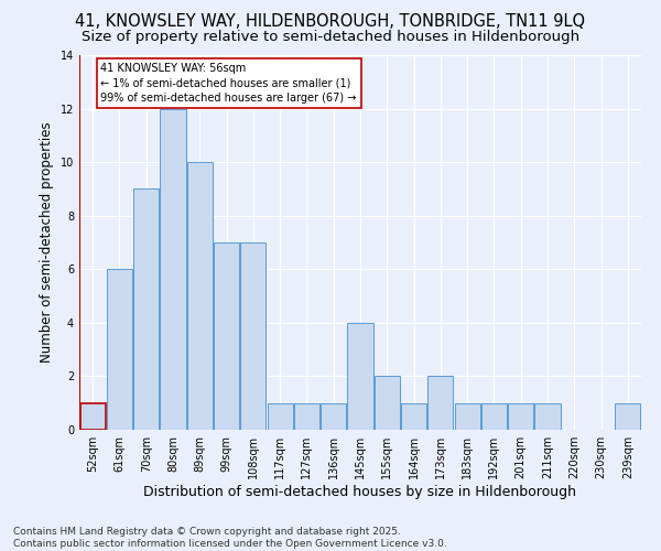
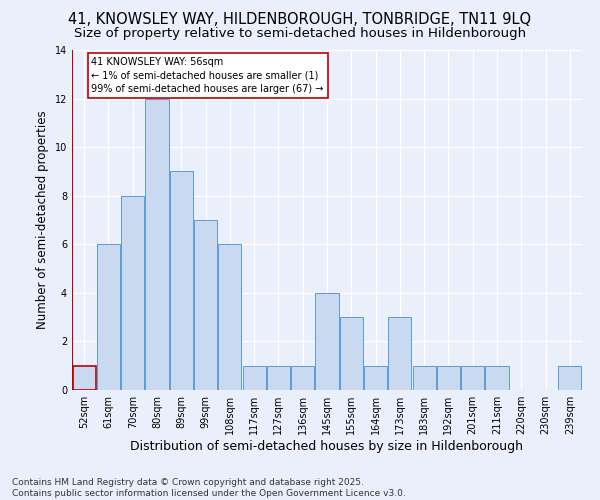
70sqm: 9 -> 8
89sqm: 10 -> 9
108sqm: 7 -> 6
155sqm: 2 -> 3
173sqm: 2 -> 3
